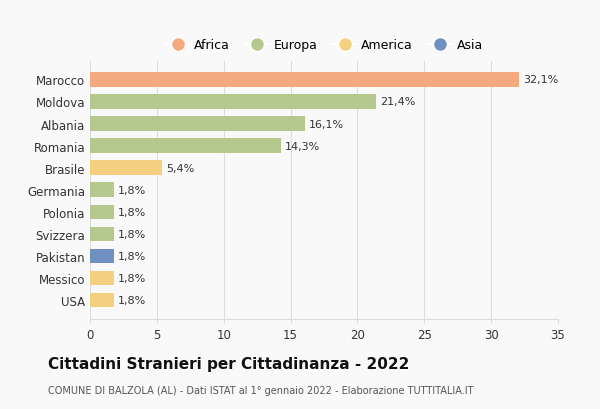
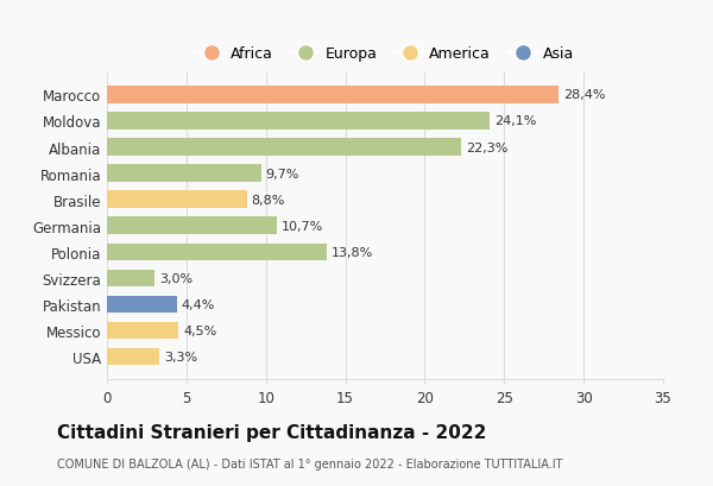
Marocco: 32,1% -> 28,4%
Moldova: 21,4% -> 24,1%
Albania: 16,1% -> 22,3%
Romania: 14,3% -> 9,7%
Brasile: 5,4% -> 8,8%
Germania: 1,8% -> 10,7%
Polonia: 1,8% -> 13,8%
Svizzera: 1,8% -> 3,0%
Pakistan: 1,8% -> 4,4%
Messico: 1,8% -> 4,5%
USA: 1,8% -> 3,3%
